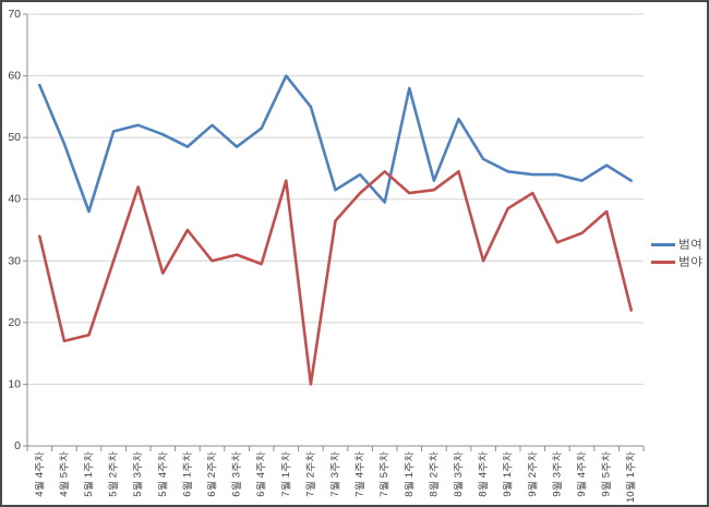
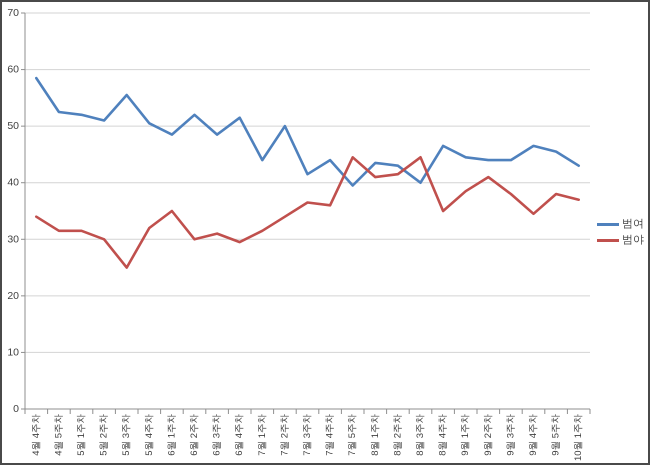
범여/4월 5주차: 49 -> 52
범야/4월 5주차: 17 -> 32
범여/5월 1주차: 38 -> 52
범야/5월 1주차: 18 -> 32
범여/5월 3주차: 52 -> 56
범야/5월 3주차: 42 -> 25
범야/5월 4주차: 28 -> 32
범여/7월 1주차: 60 -> 44
범야/7월 1주차: 43 -> 32
범여/7월 2주차: 55 -> 50
범야/7월 2주차: 10 -> 34
범야/7월 4주차: 41 -> 36
범여/8월 1주차: 58 -> 44
범여/8월 3주차: 53 -> 40
범야/8월 4주차: 30 -> 35
범야/9월 3주차: 33 -> 38
범여/9월 4주차: 43 -> 46
범야/10월 1주차: 22 -> 37
